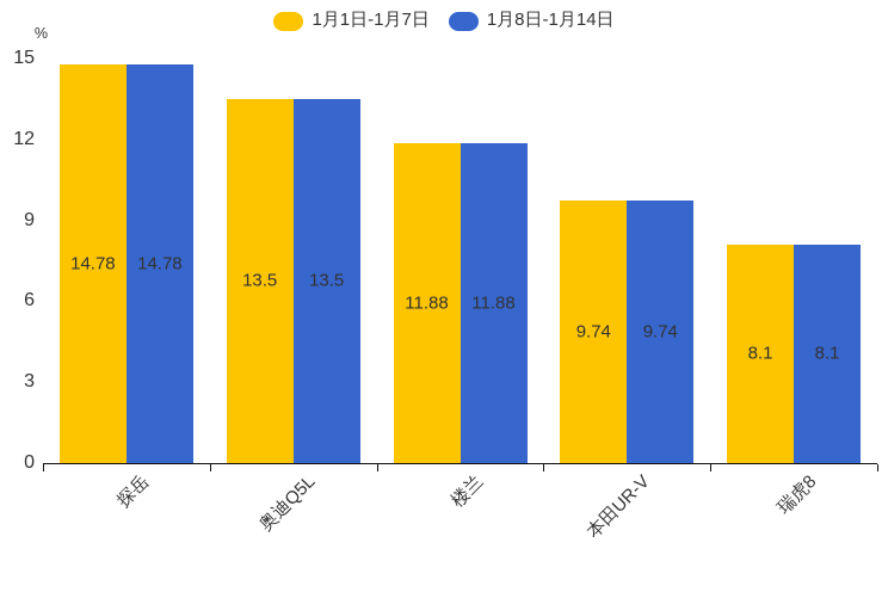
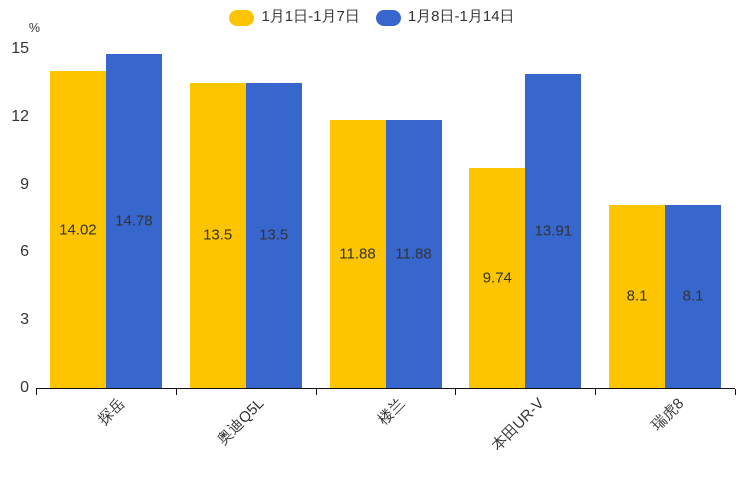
1月1日-1月7日/探岳: 14.78 -> 14.02
1月8日-1月14日/本田UR-V: 9.74 -> 13.91
